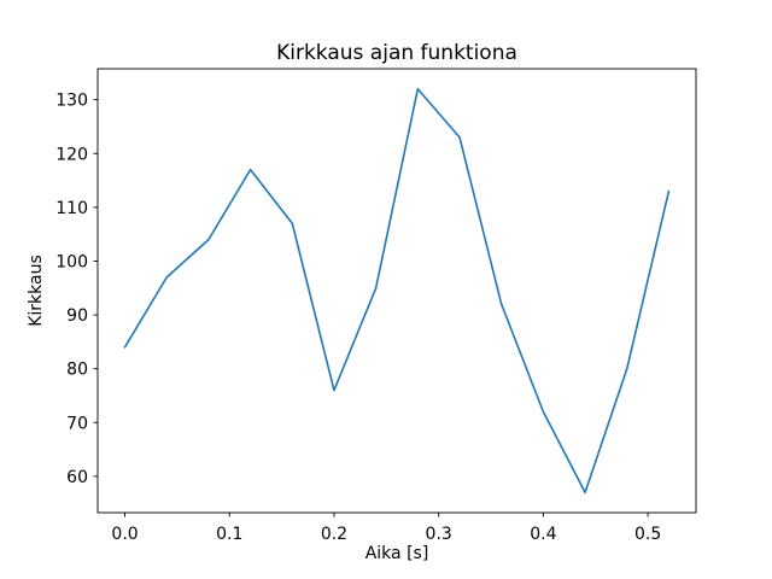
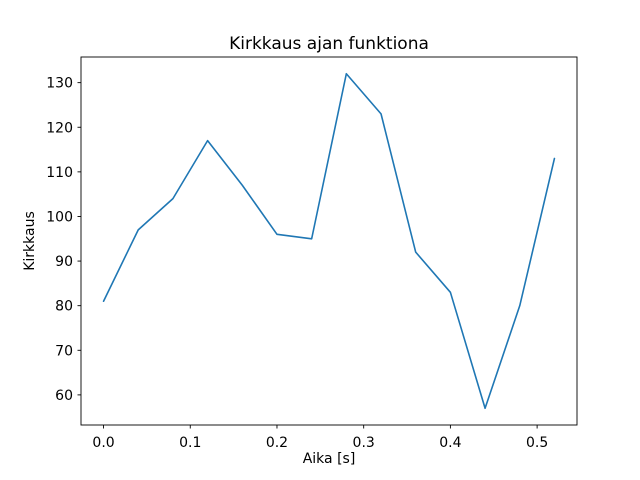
0.0: 84 -> 81
0.2: 76 -> 96
0.4: 72 -> 83
